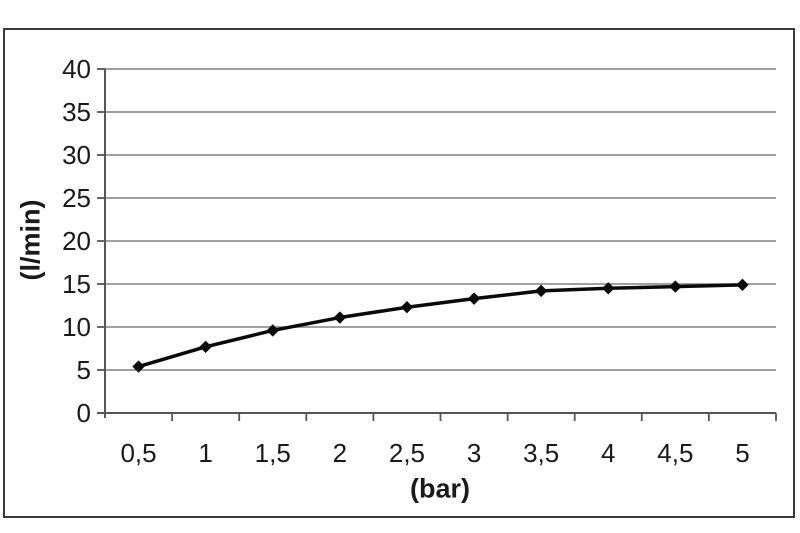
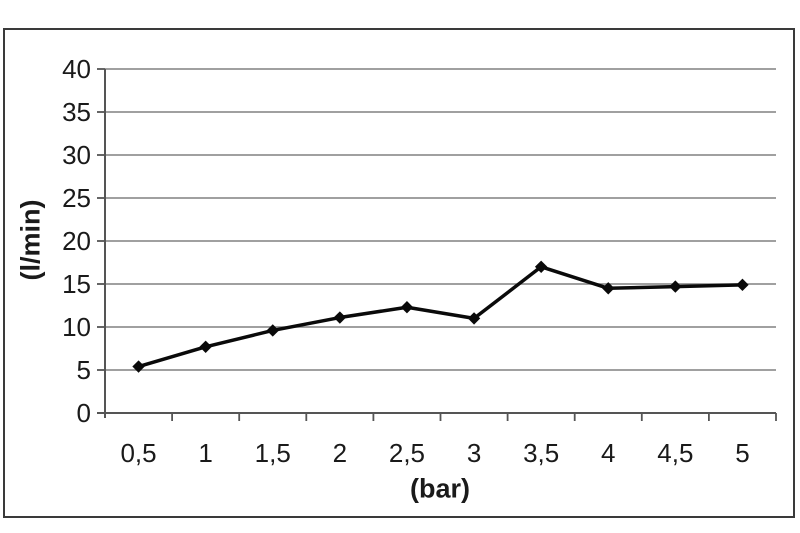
3: 13 -> 11
3,5: 14 -> 17
